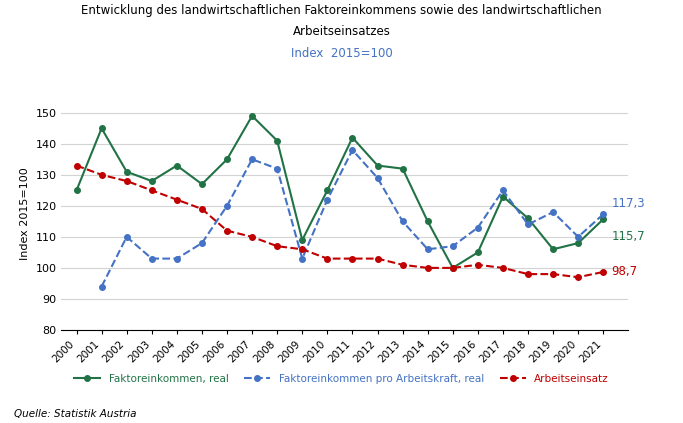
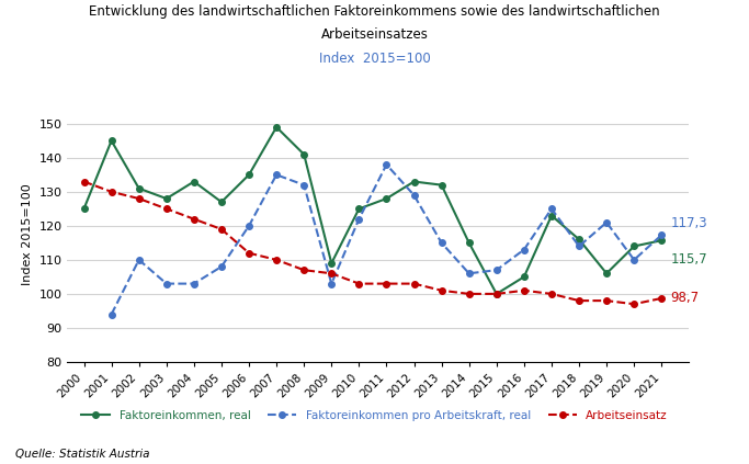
Faktoreinkommen, real/2011: 142.0 -> 128.0
Faktoreinkommen pro Arbeitskraft, real/2019: 118.0 -> 121.0
Faktoreinkommen, real/2020: 108.0 -> 114.0
